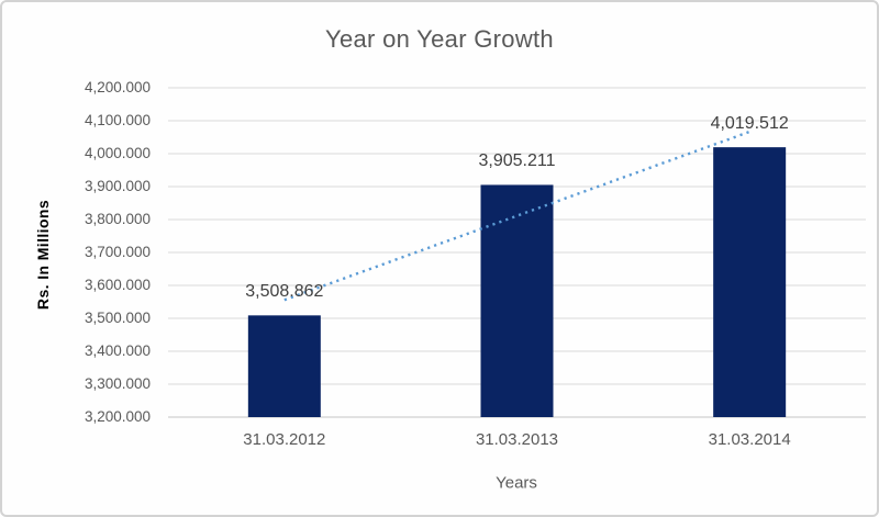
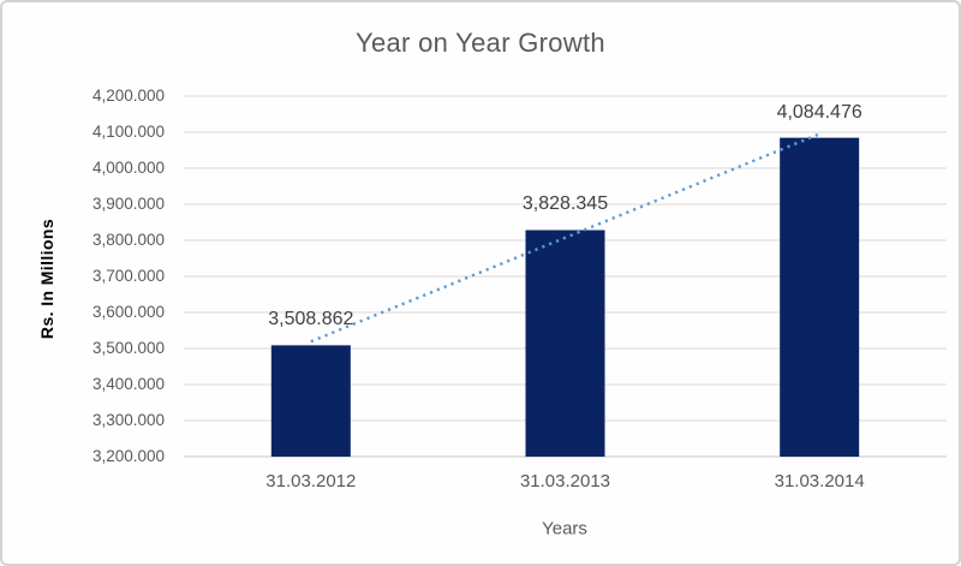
31.03.2013: 3,905.211 -> 3,828.345
31.03.2014: 4,019.512 -> 4,084.476
